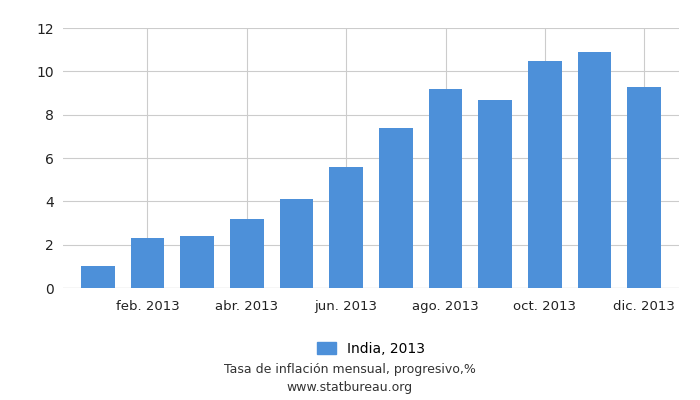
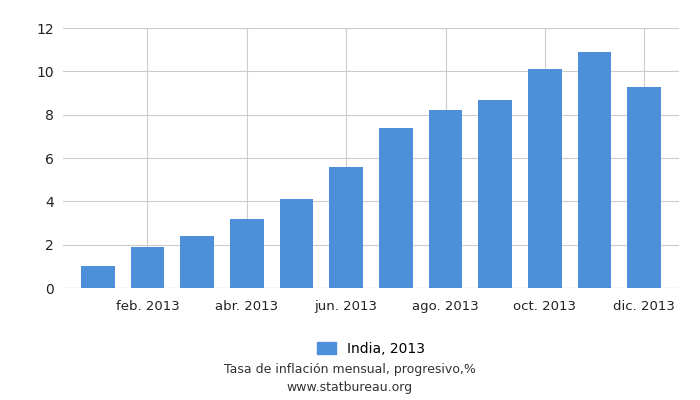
feb. 2013: 2.3 -> 1.9
ago. 2013: 9.2 -> 8.2
oct. 2013: 10.5 -> 10.1
